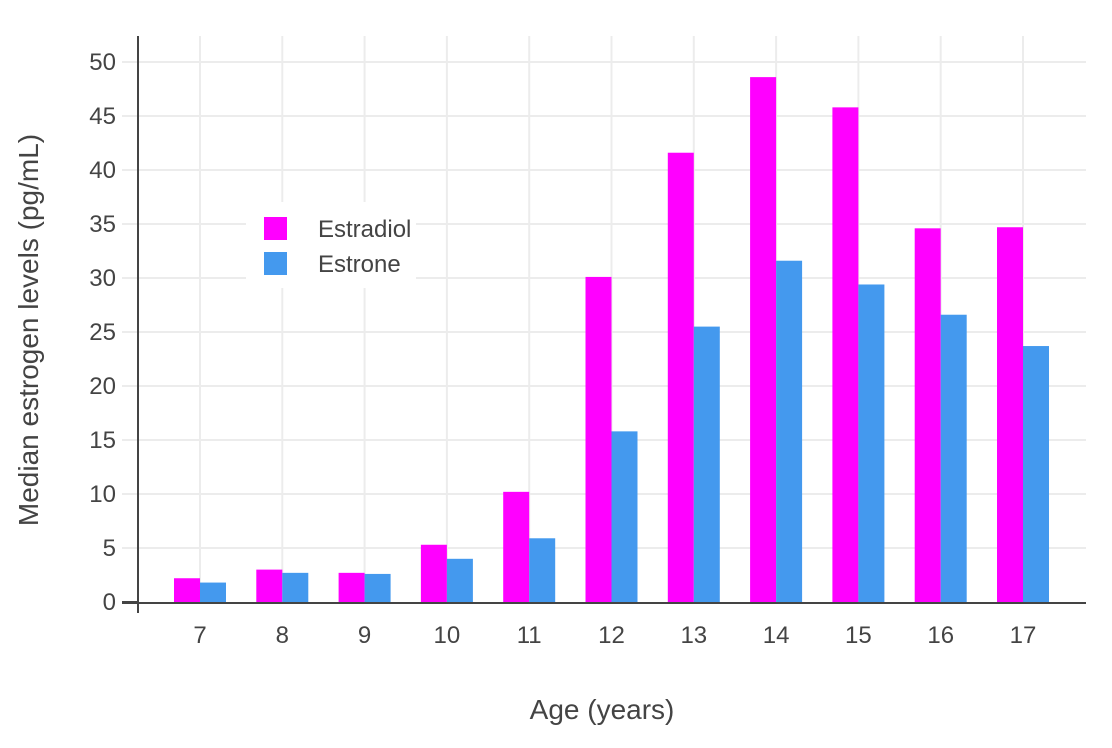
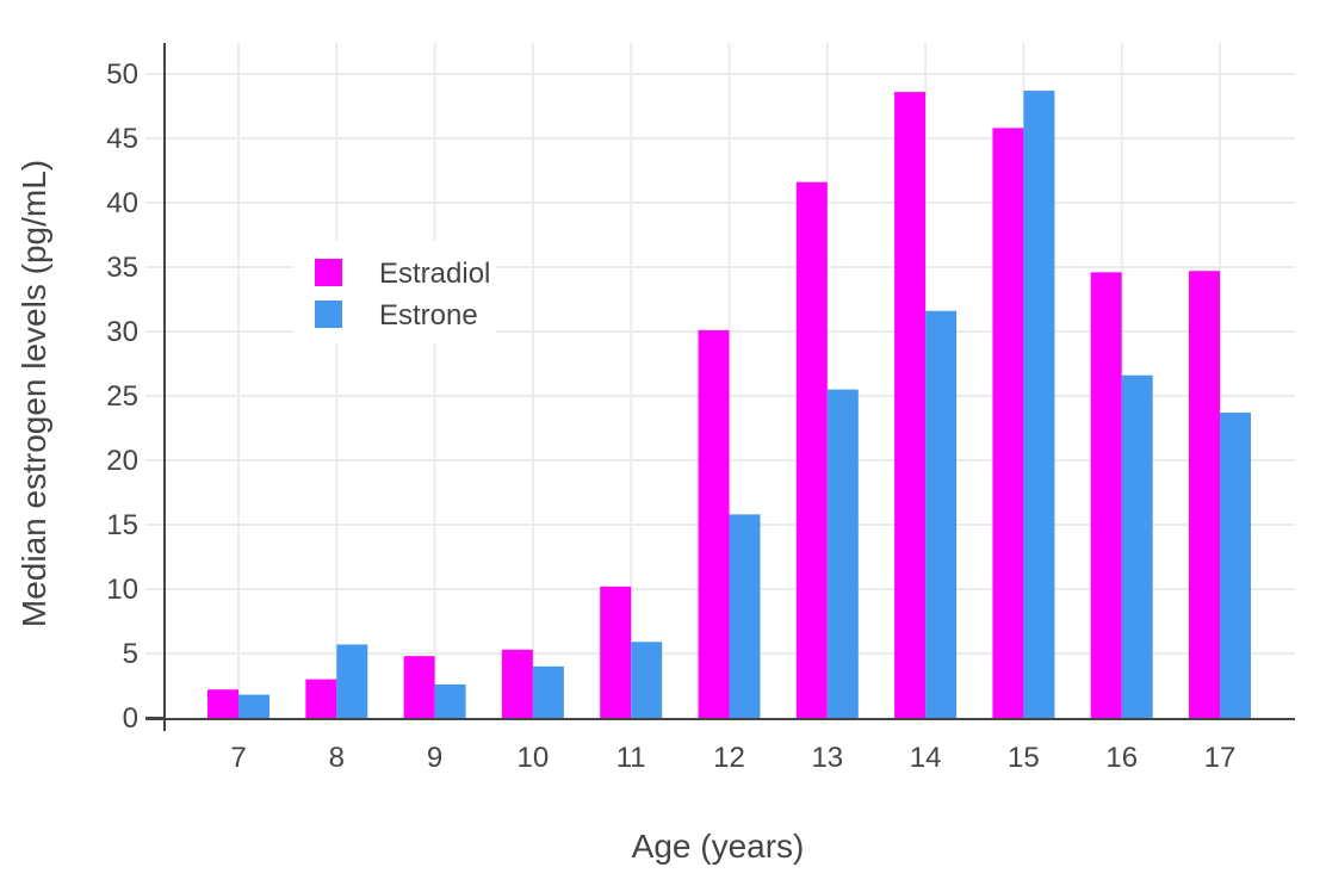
Estrone/8: 2.7 -> 5.7
Estradiol/9: 2.7 -> 4.8
Estrone/15: 29.4 -> 48.7
